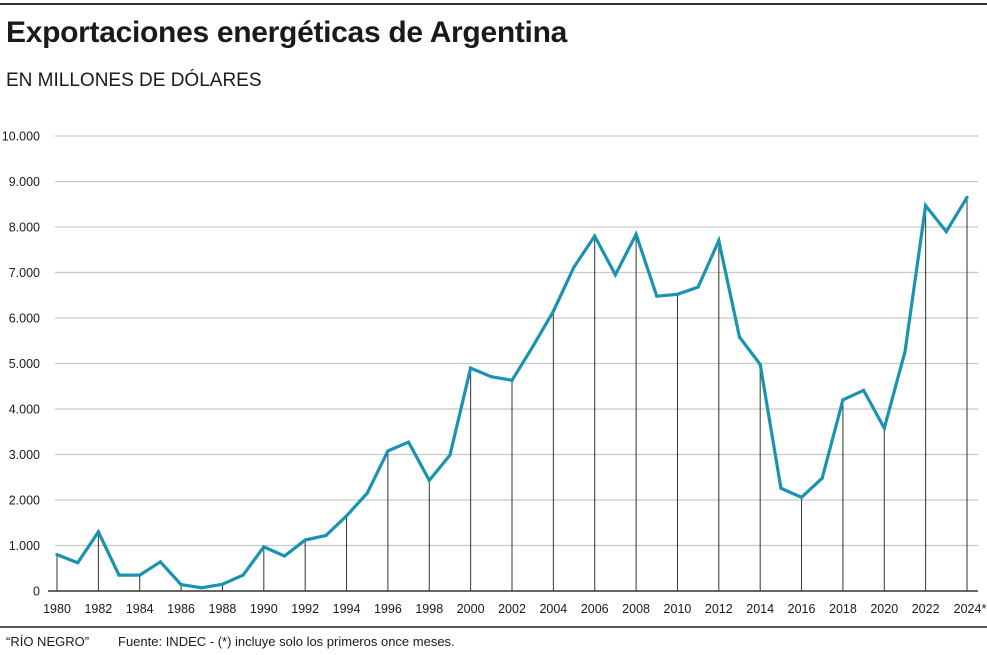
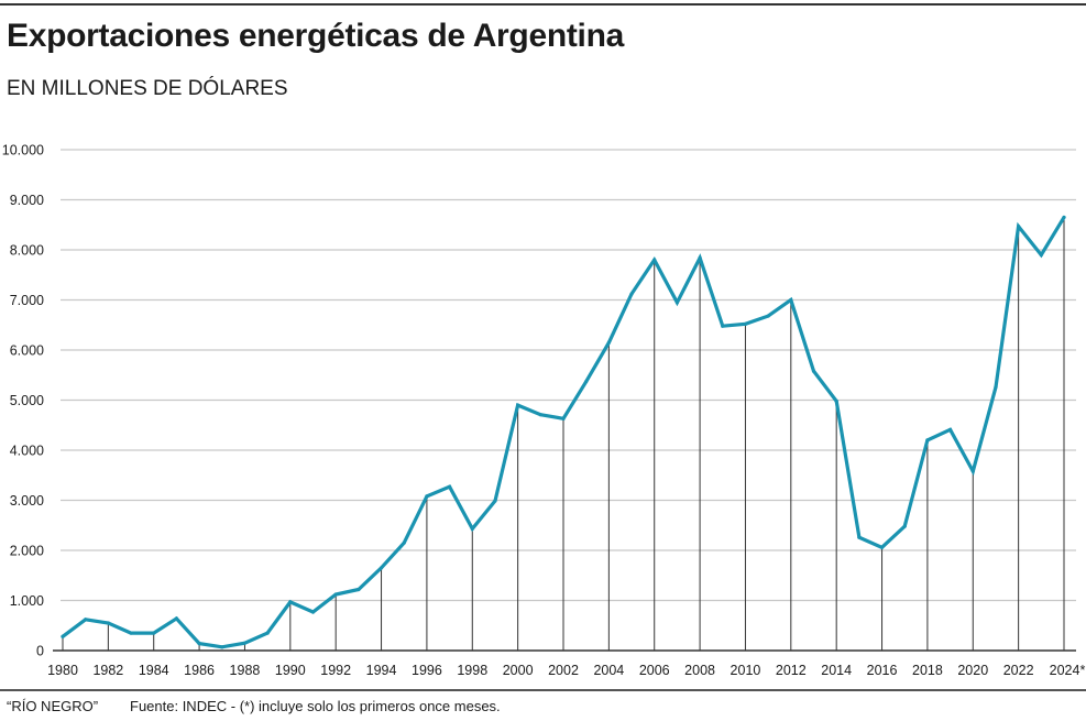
1980: 800 -> 300
1982: 1300 -> 600
2012: 7700 -> 7000
